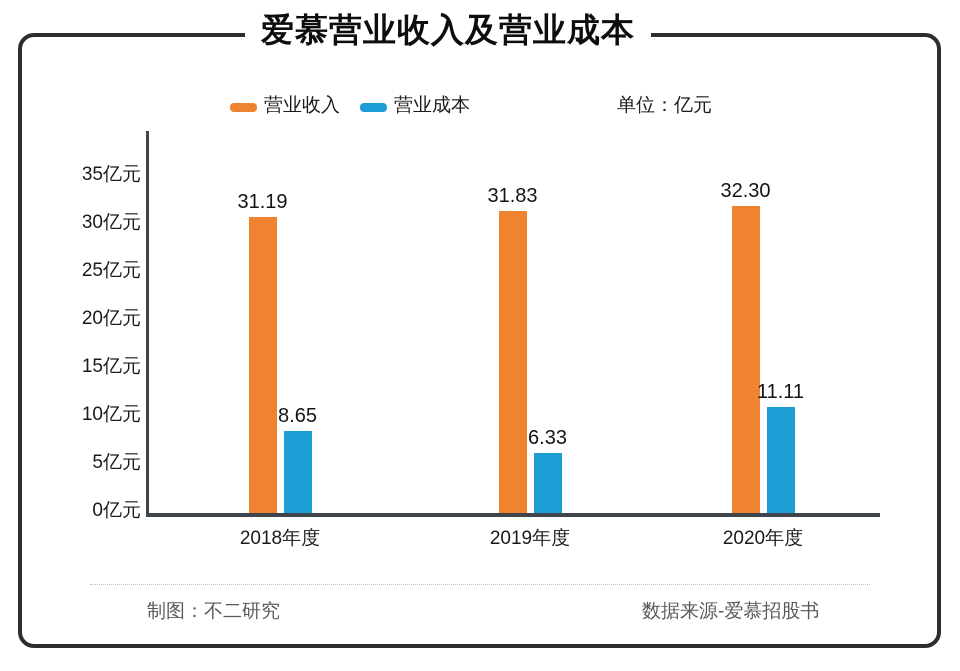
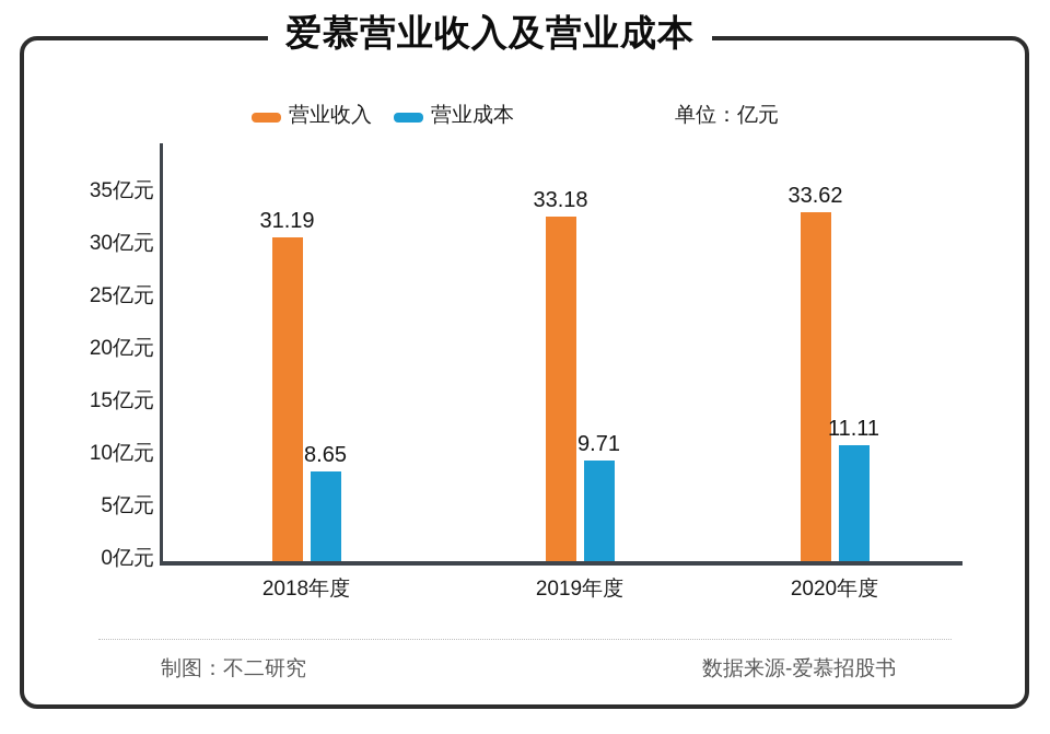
营业收入/2019年度: 31.83 -> 33.18
营业成本/2019年度: 6.33 -> 9.71
营业收入/2020年度: 32.30 -> 33.62
